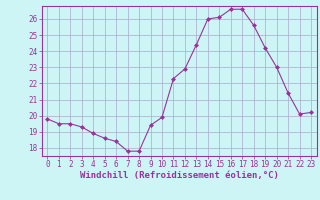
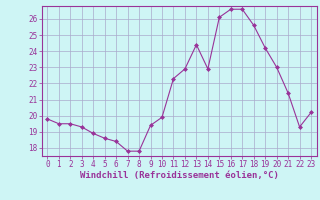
14: 26.0 -> 22.9
22: 20.1 -> 19.3
